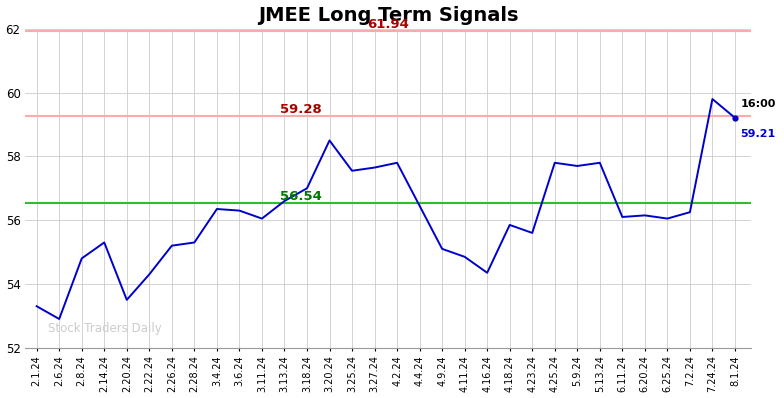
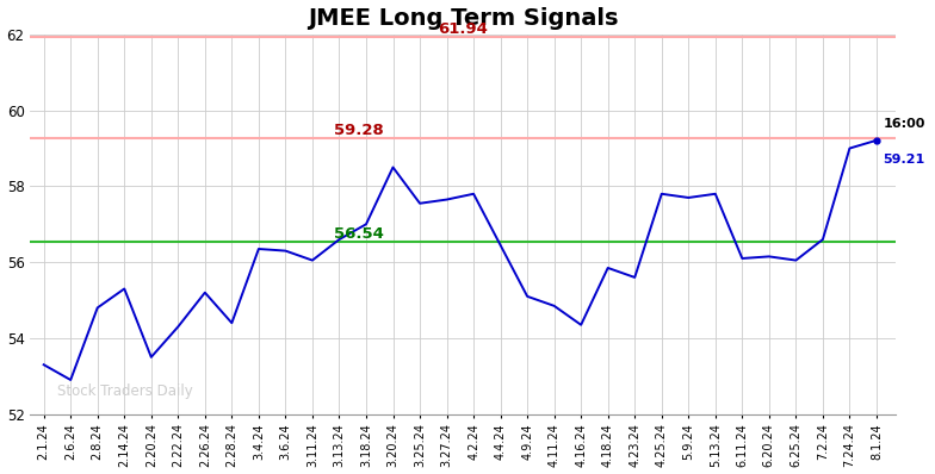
2.28.24: 55.30 -> 54.40
7.2.24: 56.25 -> 56.60
7.24.24: 59.80 -> 59.00
